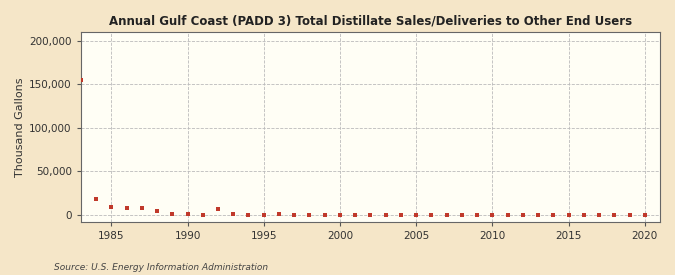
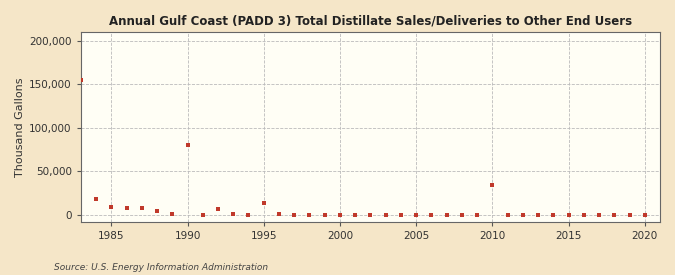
1990: 0 -> 80,000
1995: 0 -> 14,000
2010: 0 -> 34,000
